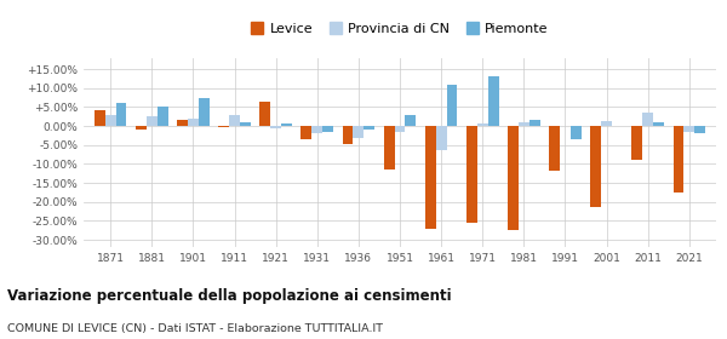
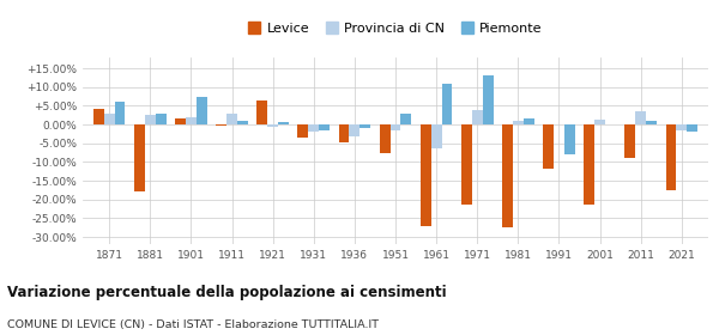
Levice/1881: -1.0% -> -18.0%
Piemonte/1881: 5.2% -> 3.0%
Levice/1951: -11.5% -> -7.5%
Levice/1971: -25.5% -> -21.5%
Provincia di CN/1971: 0.5% -> 4.0%
Piemonte/1991: -3.5% -> -8.0%
